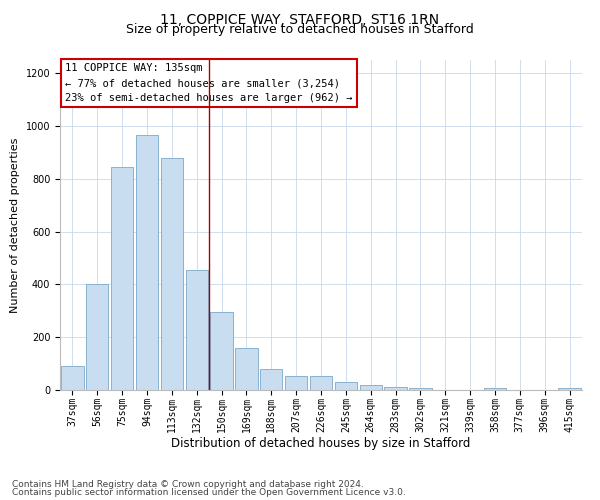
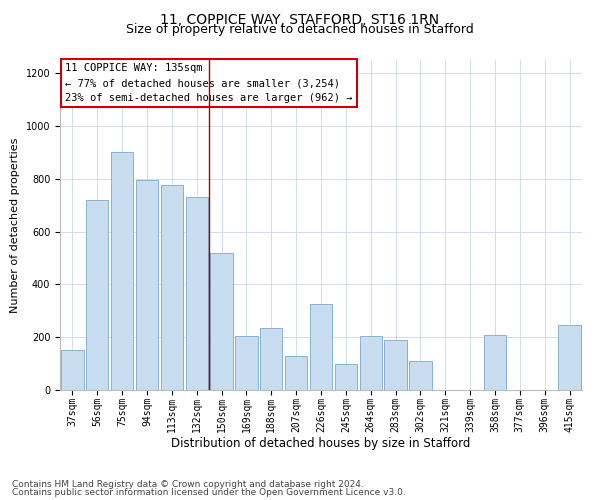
37sqm: 90 -> 150
56sqm: 400 -> 720
75sqm: 845 -> 900
94sqm: 965 -> 795
113sqm: 880 -> 775
132sqm: 455 -> 730
150sqm: 295 -> 520
169sqm: 160 -> 205
188sqm: 80 -> 235
207sqm: 52 -> 130
226sqm: 52 -> 325
245sqm: 30 -> 100
264sqm: 18 -> 205
283sqm: 12 -> 190
302sqm: 7 -> 110
358sqm: 8 -> 210
415sqm: 8 -> 245
